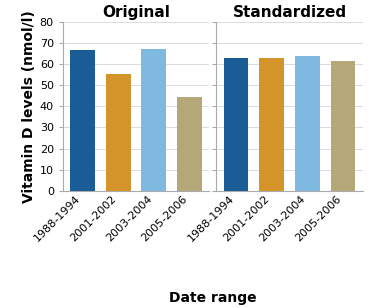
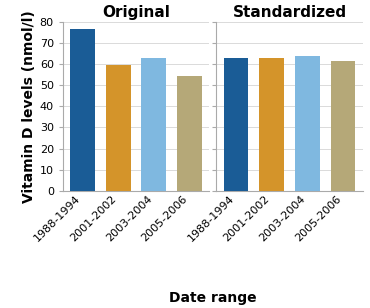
Original/1988-1994: 66.5 -> 76.5
Original/2001-2002: 55.0 -> 59.5
Original/2003-2004: 67.0 -> 63.0
Original/2005-2006: 44.5 -> 54.5
